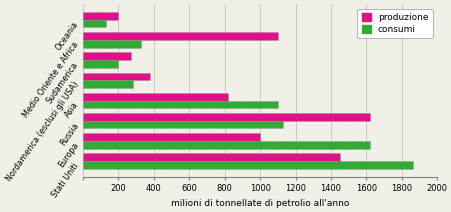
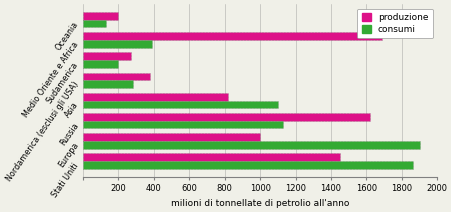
produzione/Medio Oriente e Africa: 1100 -> 1690
consumi/Medio Oriente e Africa: 330 -> 390
consumi/Europa: 1620 -> 1900
